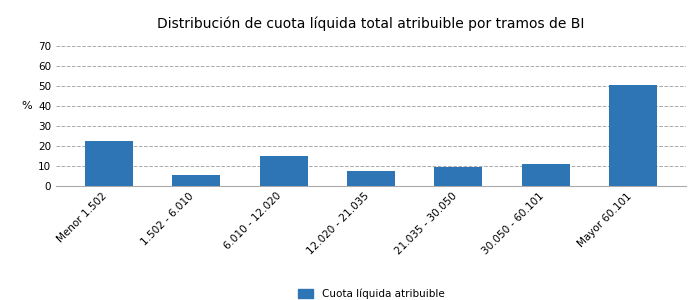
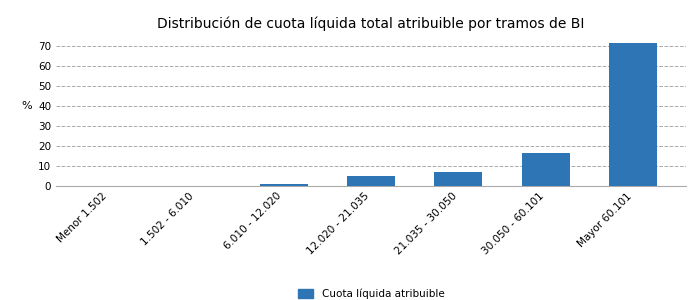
Menor 1.502: 22.5 -> 0.1
1.502 - 6.010: 5.5 -> 0.1
6.010 - 12.020: 15.0 -> 1.0
12.020 - 21.035: 7.5 -> 5.0
21.035 - 30.050: 9.5 -> 7.0
30.050 - 60.101: 11.0 -> 16.5
Mayor 60.101: 50.5 -> 71.5
